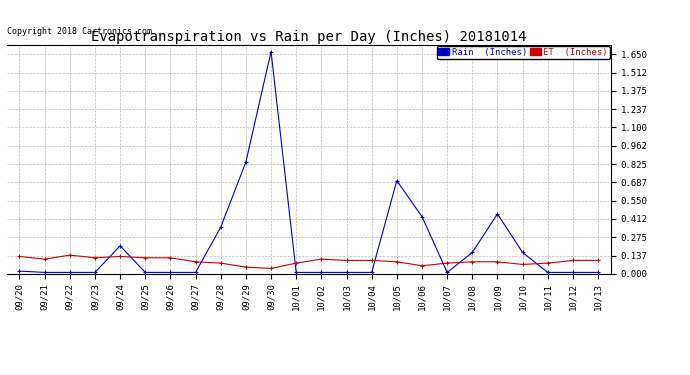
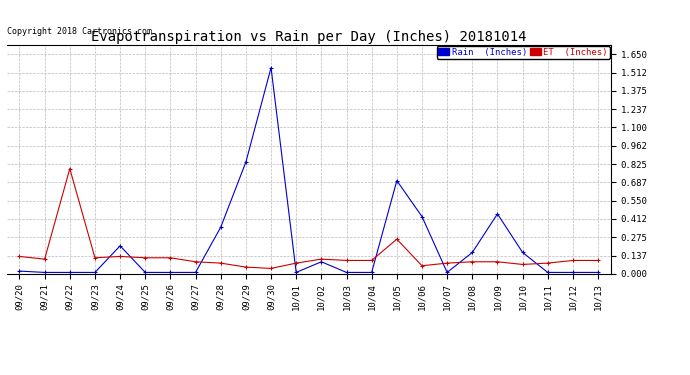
ET (Inches)/09/22: 0.14 -> 0.79
Rain (Inches)/09/30: 1.67 -> 1.55
Rain (Inches)/10/02: 0.01 -> 0.09
ET (Inches)/10/05: 0.09 -> 0.26
